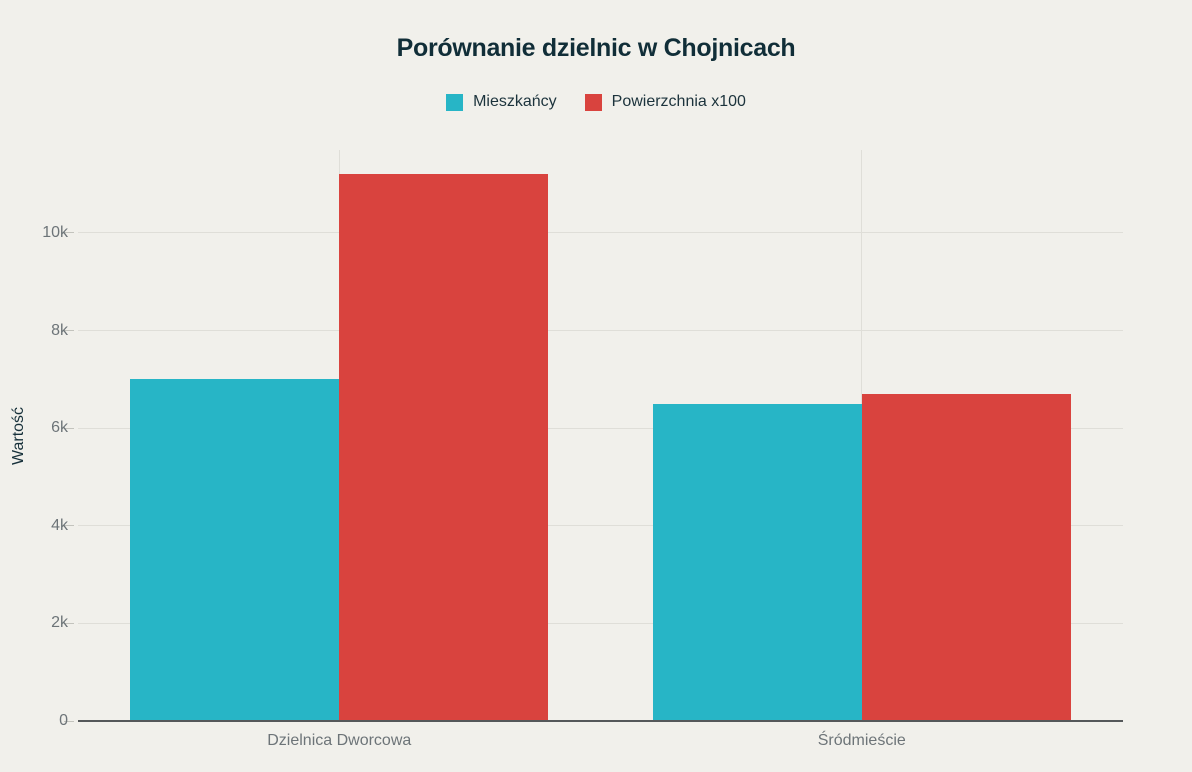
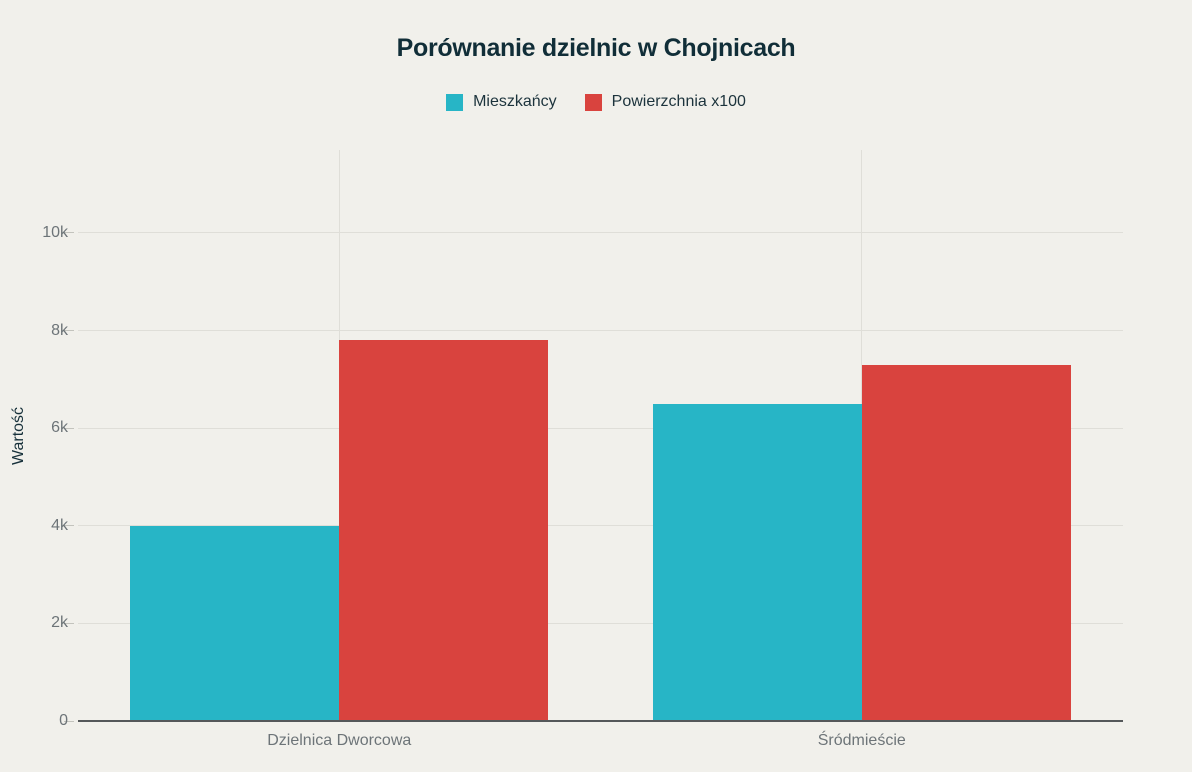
Mieszkańcy/Dzielnica Dworcowa: 7.0k -> 4.0k
Powierzchnia x100/Dzielnica Dworcowa: 11.2k -> 7.8k
Powierzchnia x100/Śródmieście: 6.7k -> 7.3k
